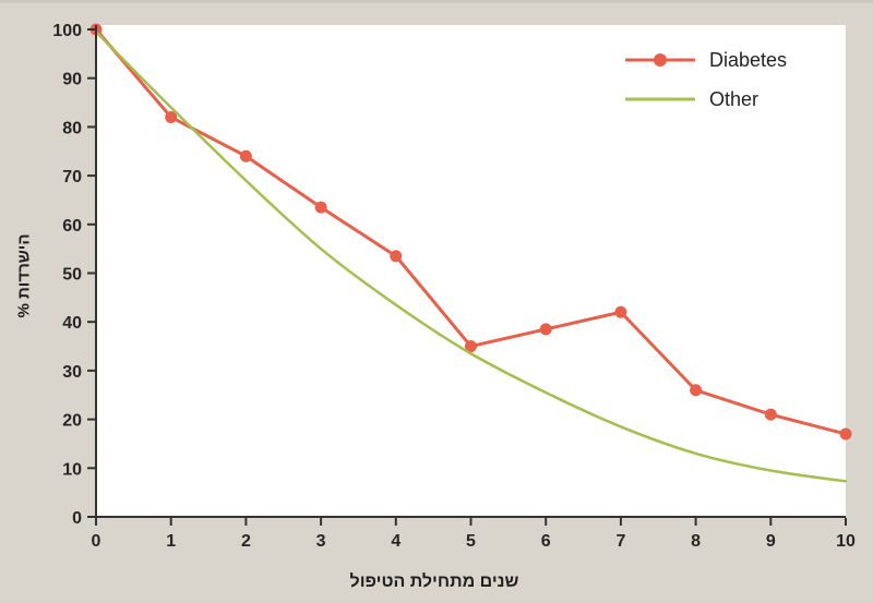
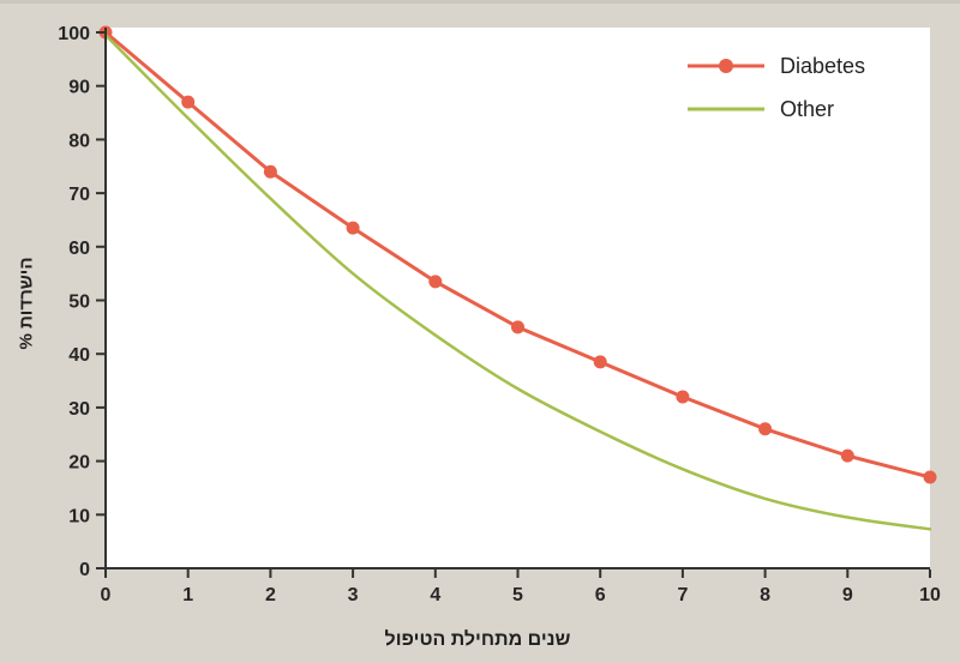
Diabetes/1: 82 -> 87
Diabetes/5: 35 -> 45
Diabetes/7: 42 -> 32
